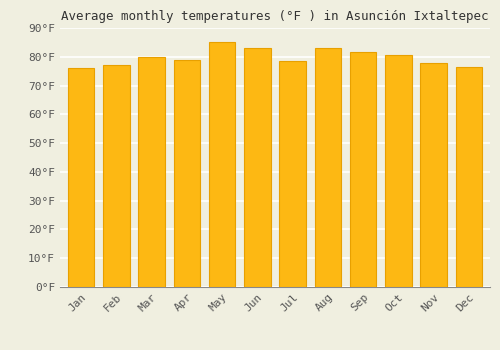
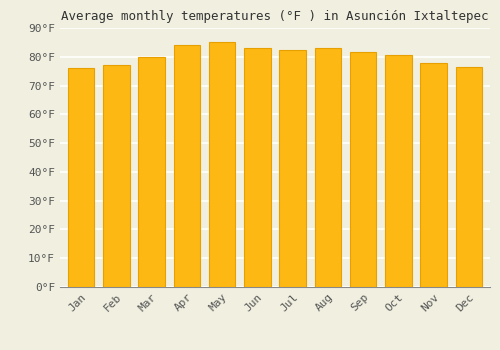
Apr: 79.0°F -> 84.0°F
Jul: 78.5°F -> 82.5°F
